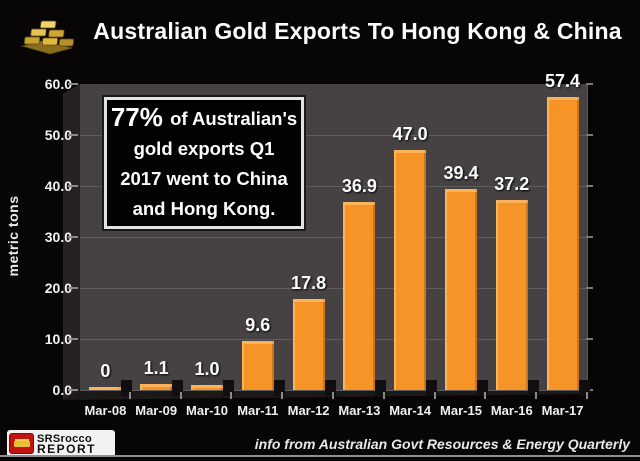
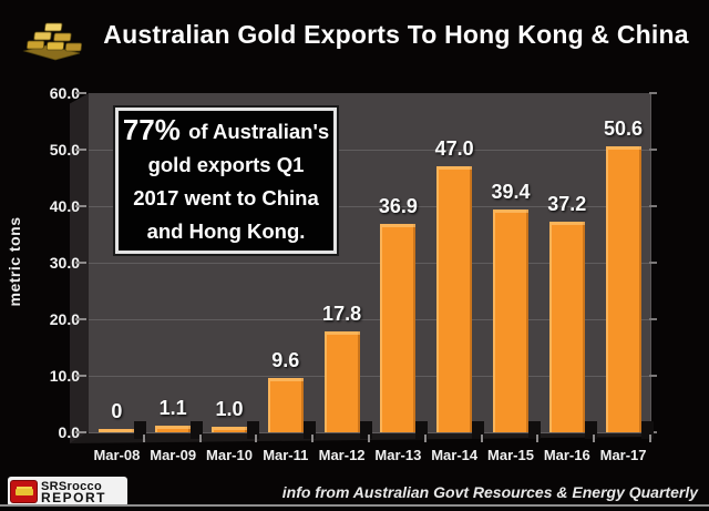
Mar-17: 57.4 -> 50.6
